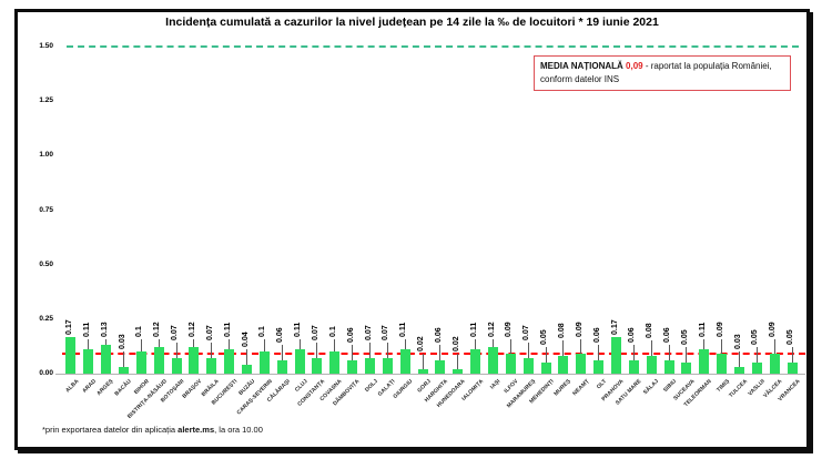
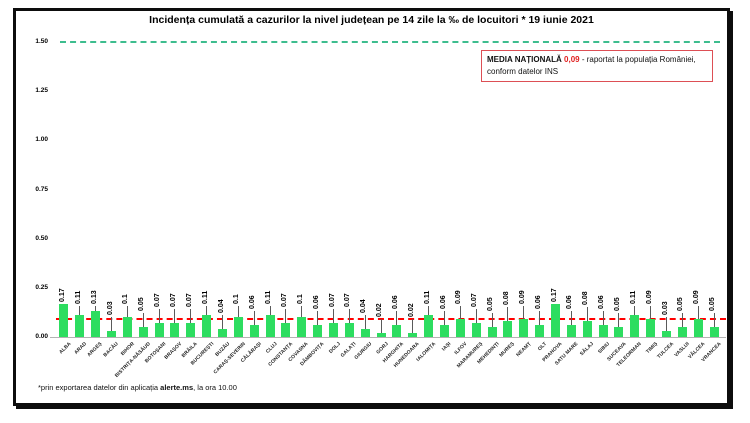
BISTRIȚA-NĂSĂUD: 0.12 -> 0.05
BRAȘOV: 0.12 -> 0.07
GIURGIU: 0.11 -> 0.04
IAȘI: 0.12 -> 0.06
